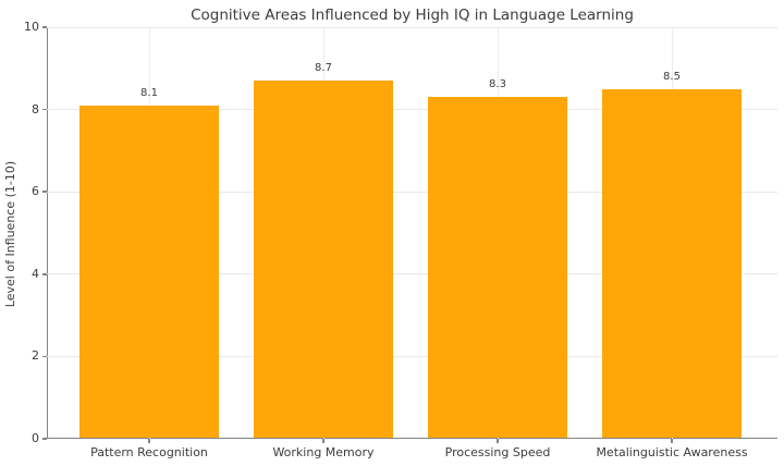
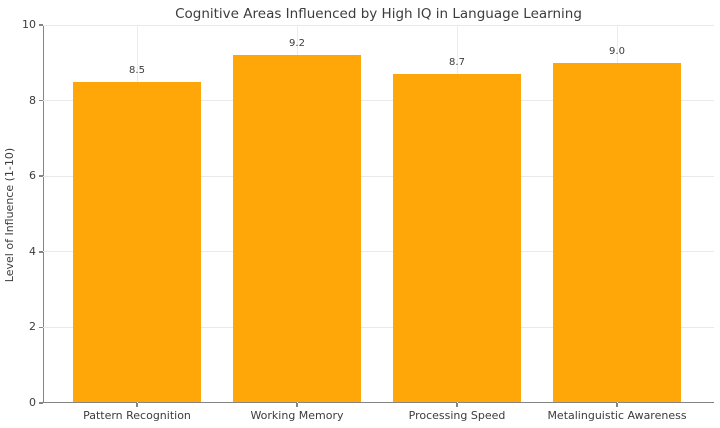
Pattern Recognition: 8.1 -> 8.5
Working Memory: 8.7 -> 9.2
Processing Speed: 8.3 -> 8.7
Metalinguistic Awareness: 8.5 -> 9.0
